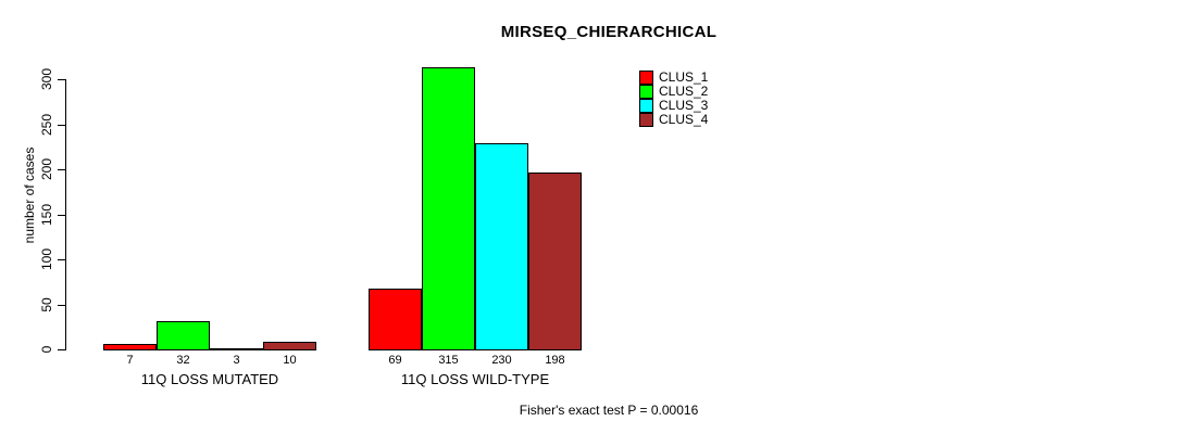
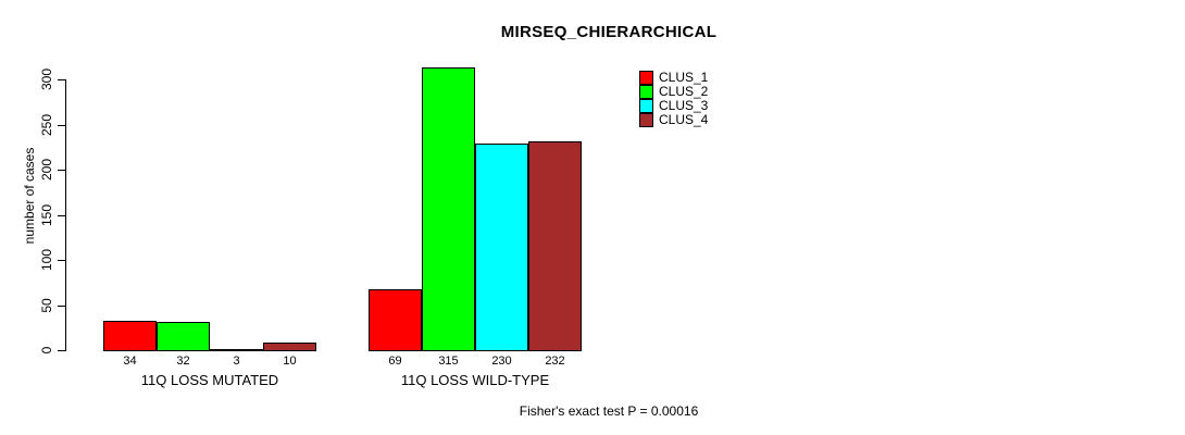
CLUS_1/11Q LOSS MUTATED: 7 -> 34
CLUS_4/11Q LOSS WILD-TYPE: 198 -> 232
